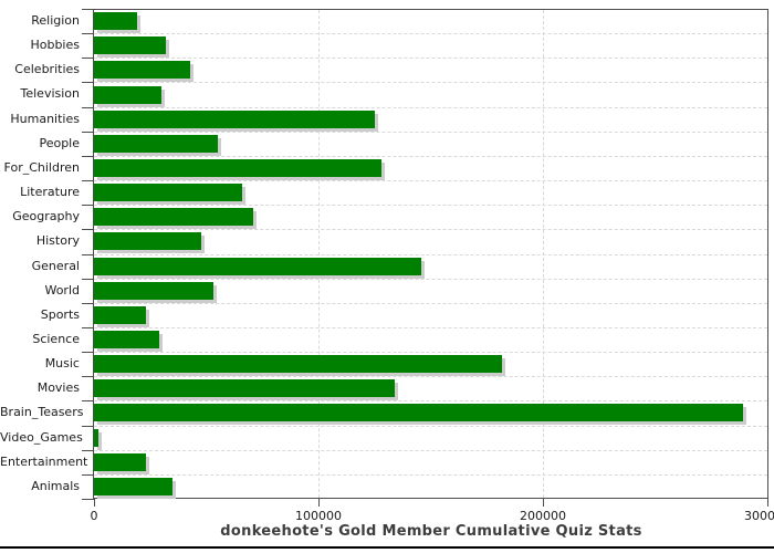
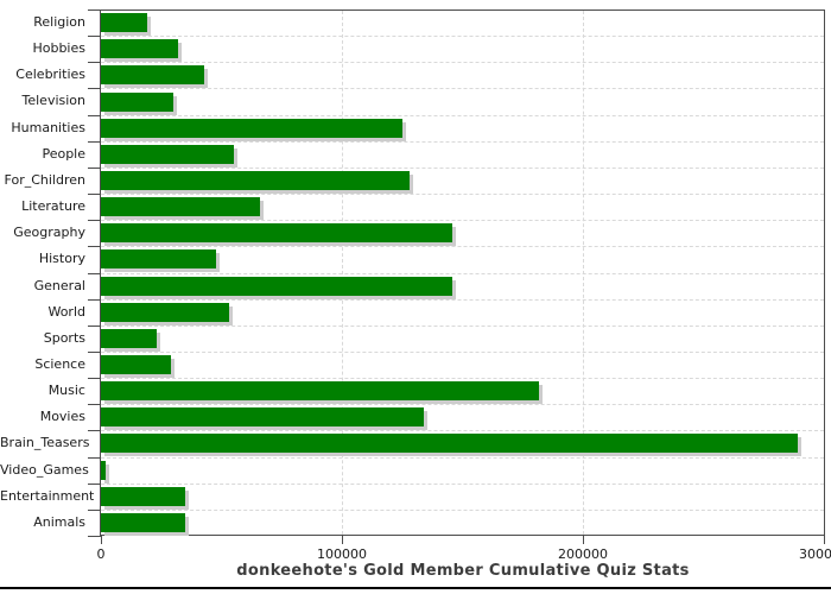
Geography: 71000 -> 146000
Entertainment: 23000 -> 35000
